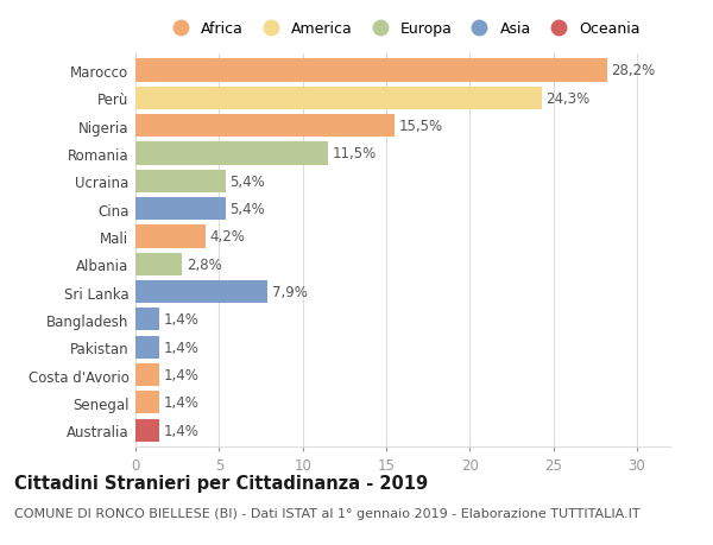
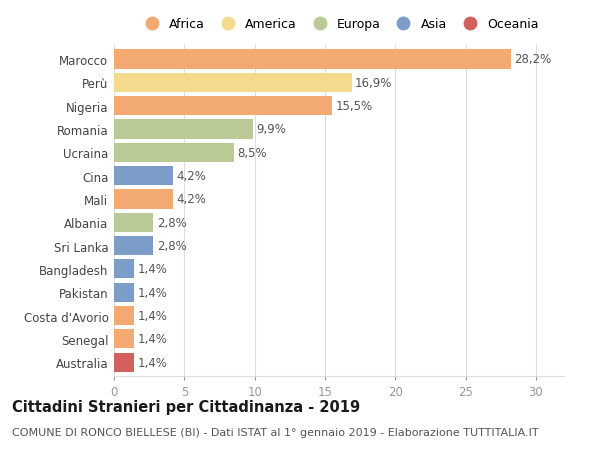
Perù: 24,3% -> 16,9%
Romania: 11,5% -> 9,9%
Ucraina: 5,4% -> 8,5%
Cina: 5,4% -> 4,2%
Sri Lanka: 7,9% -> 2,8%
